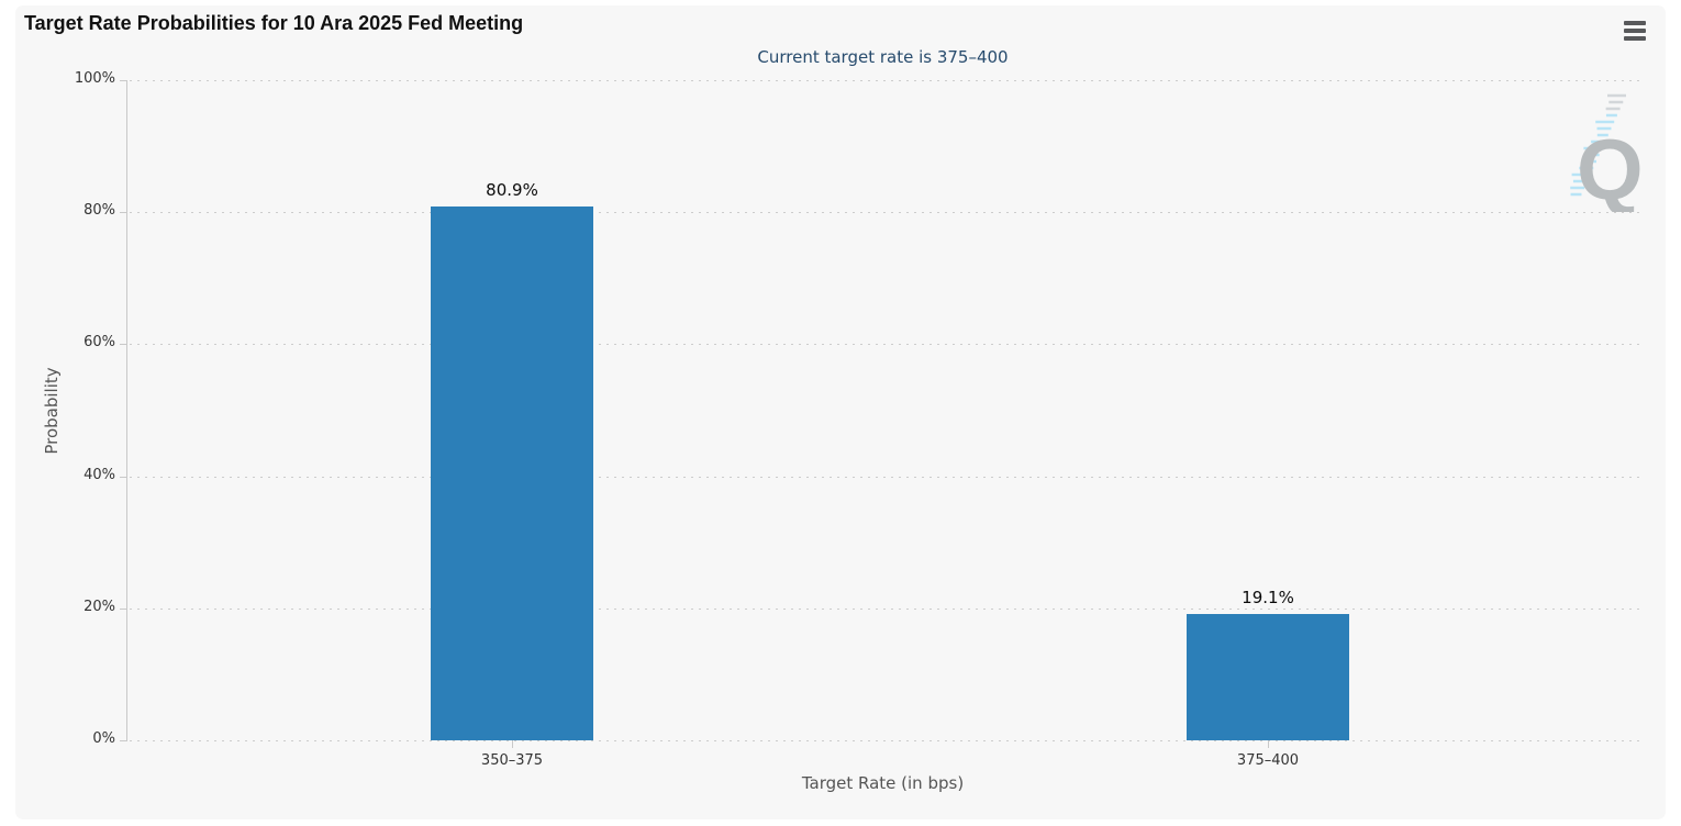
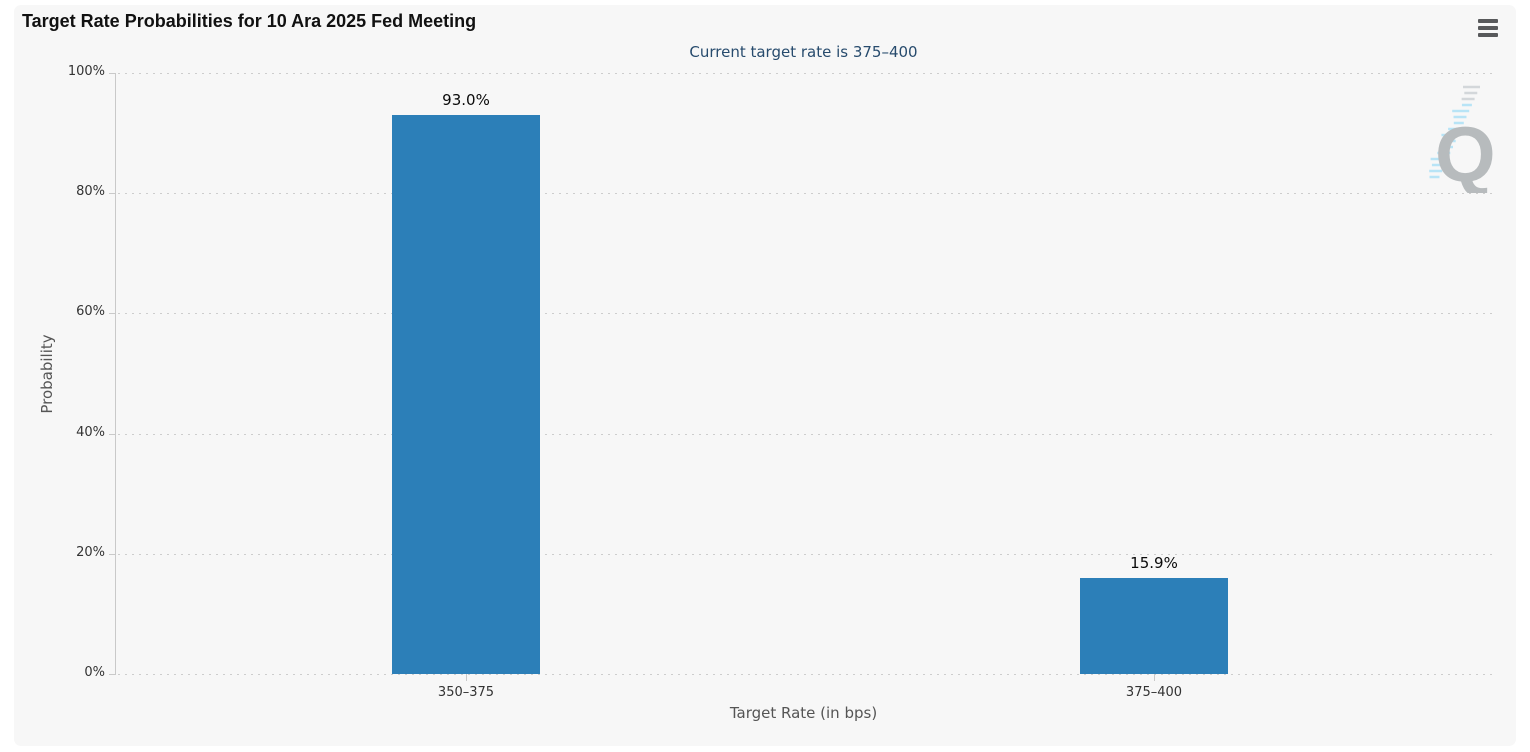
350–375: 80.9% -> 93.0%
375–400: 19.1% -> 15.9%
